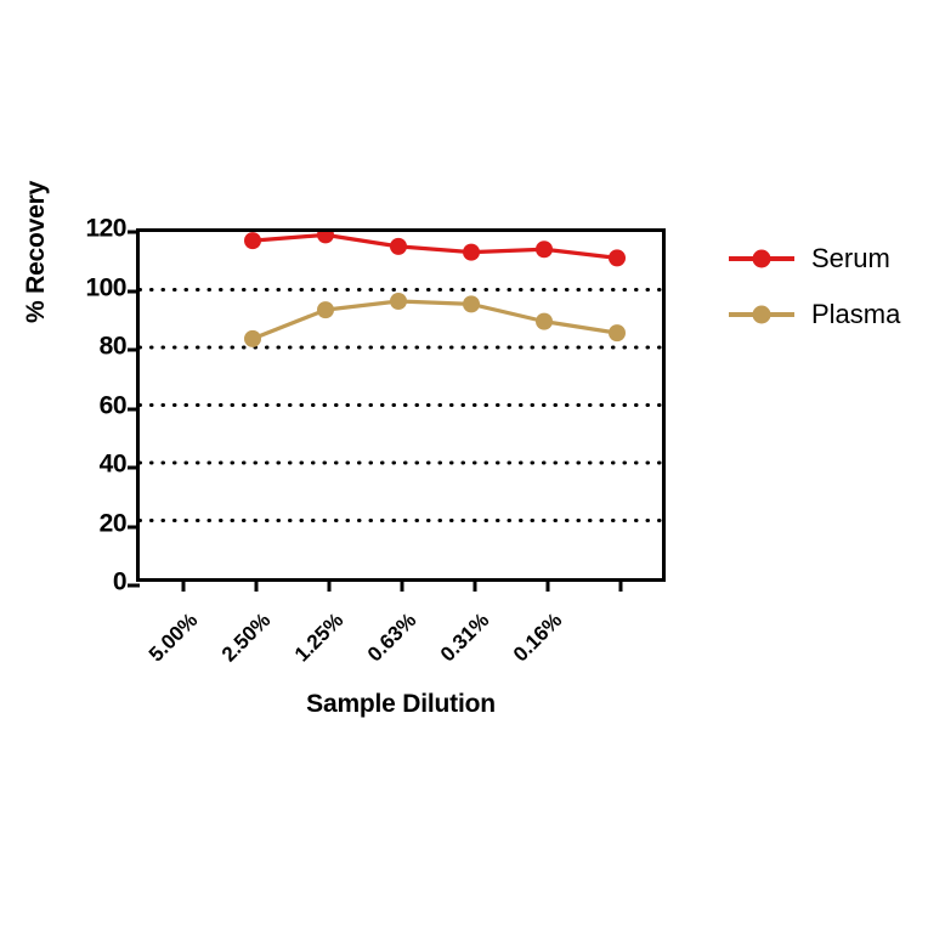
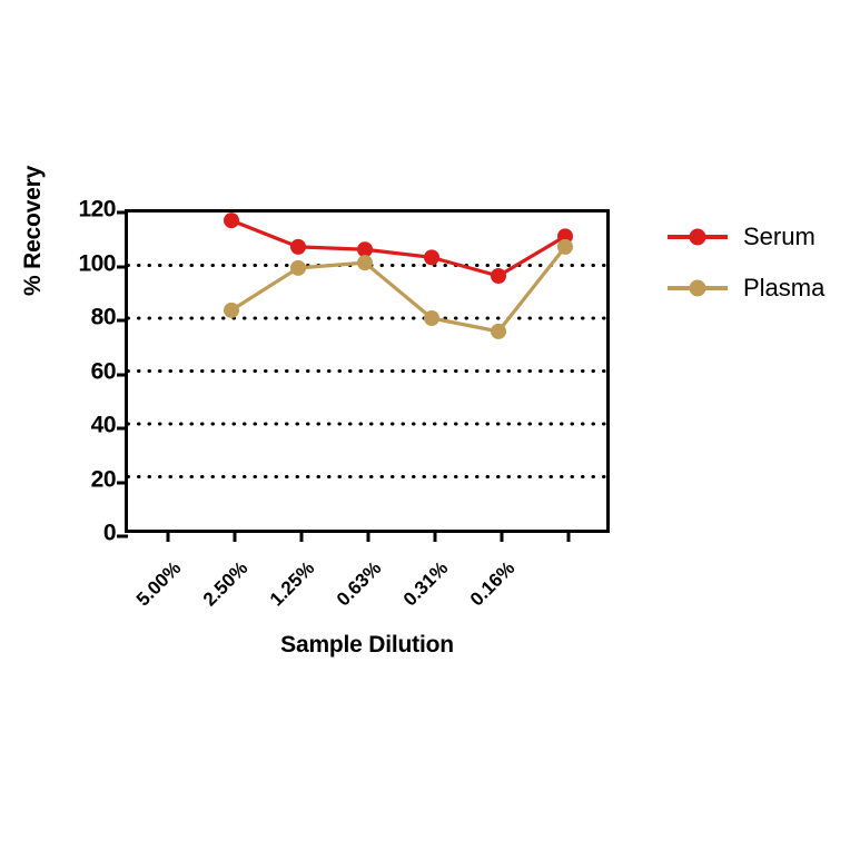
Serum/2.50%: 119 -> 107
Plasma/2.50%: 93 -> 99
Serum/1.25%: 115 -> 106
Plasma/1.25%: 96 -> 101
Serum/0.63%: 113 -> 103
Plasma/0.63%: 95 -> 80
Serum/0.31%: 114 -> 96
Plasma/0.31%: 89 -> 75
Plasma/0.16%: 85 -> 107
